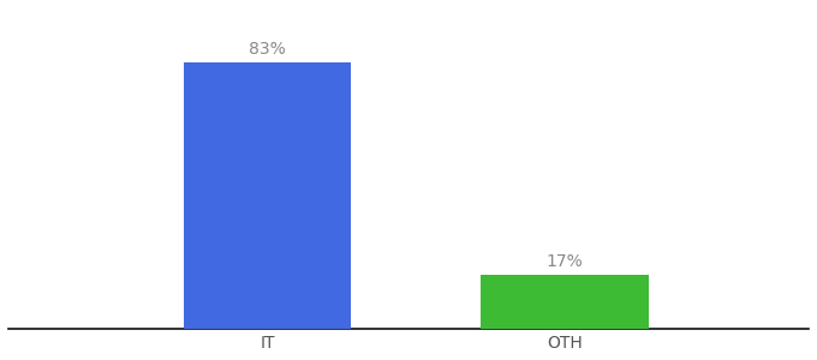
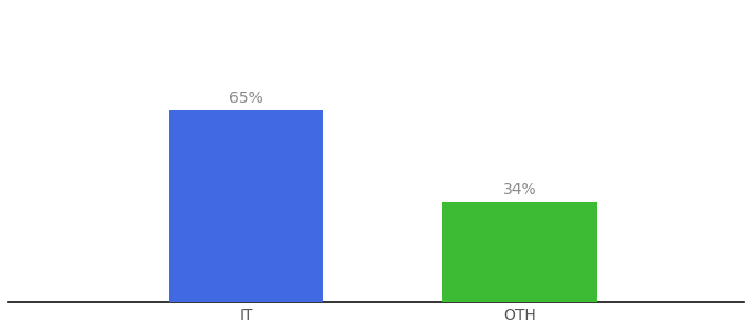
IT: 83% -> 65%
OTH: 17% -> 34%
